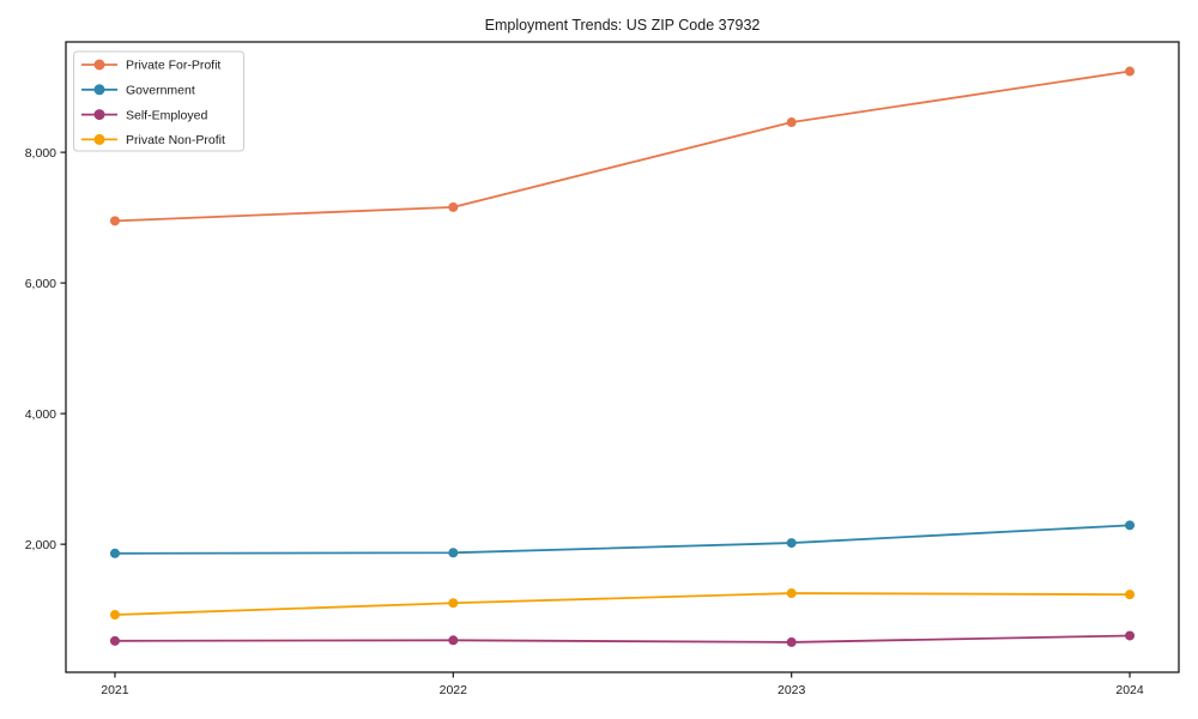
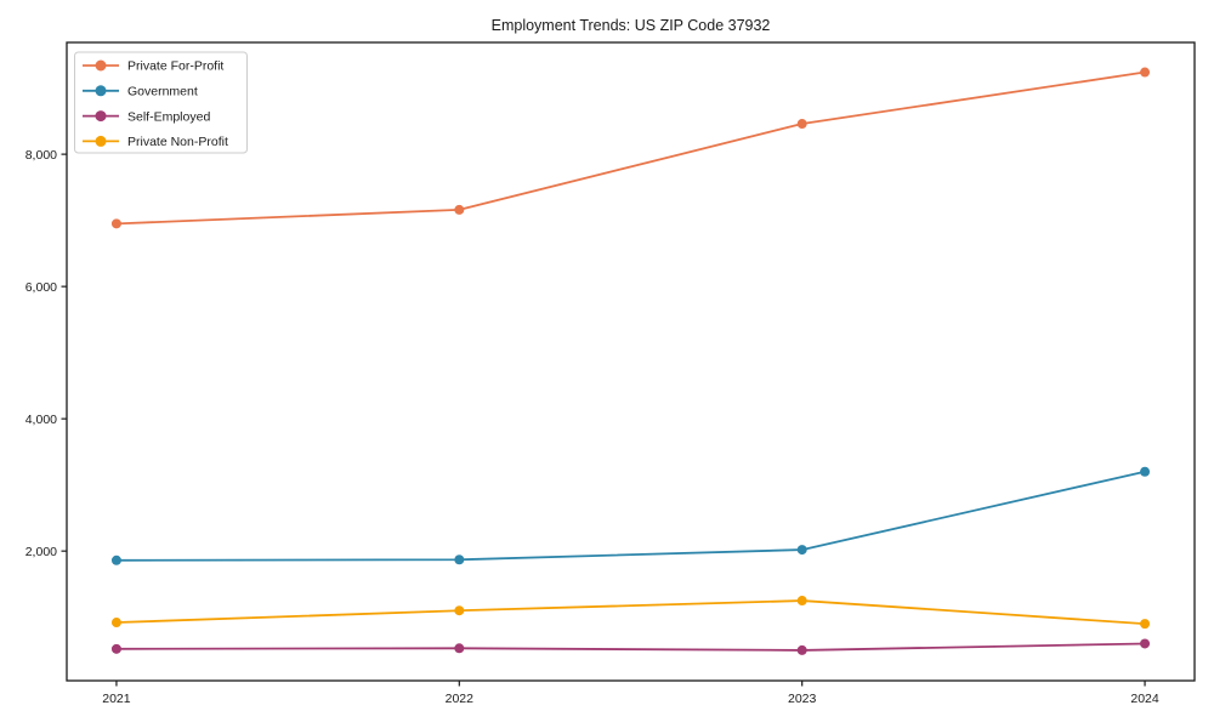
Government/2024: 2300 -> 3200
Private Non-Profit/2024: 1200 -> 900
